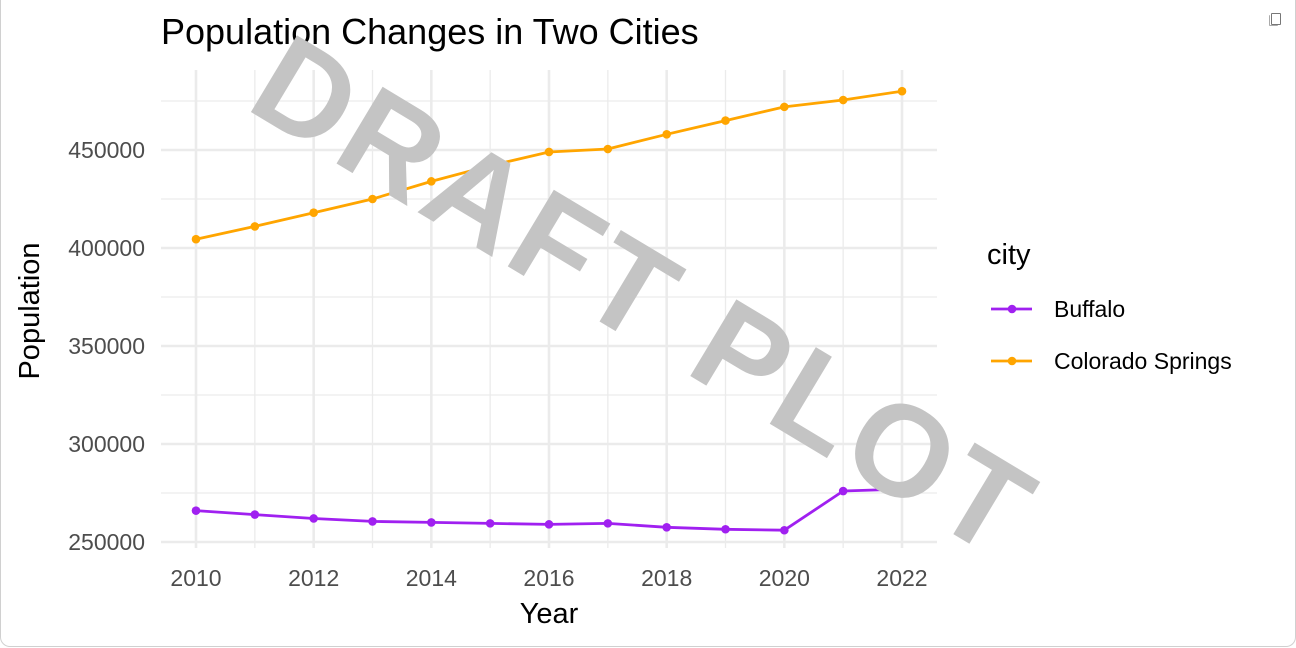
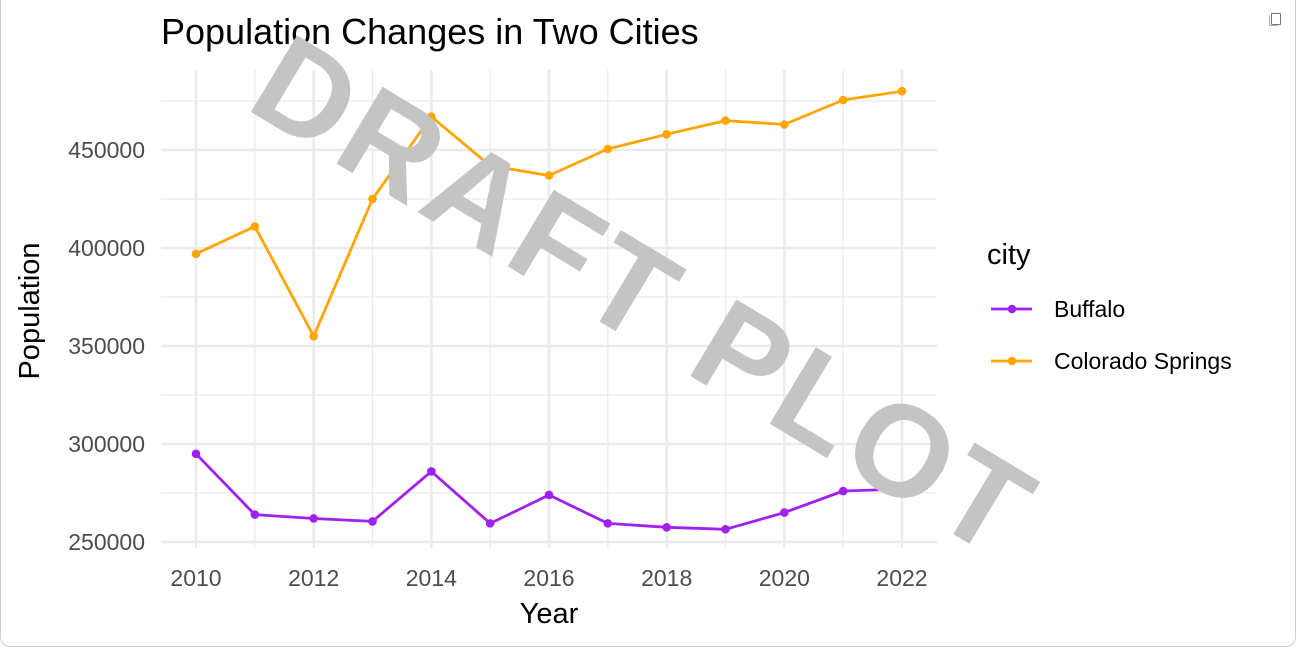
Buffalo/2010: 266000 -> 295000
Colorado Springs/2010: 404000 -> 397000
Colorado Springs/2012: 418000 -> 355000
Buffalo/2014: 260000 -> 286000
Colorado Springs/2014: 434000 -> 467000
Buffalo/2016: 259000 -> 274000
Colorado Springs/2016: 449000 -> 437000
Buffalo/2020: 256000 -> 265000
Colorado Springs/2020: 472000 -> 463000
